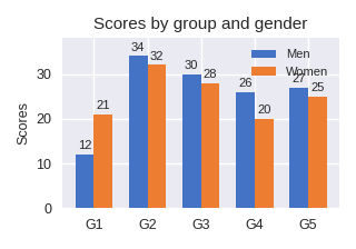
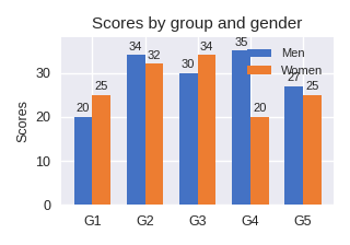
Men/G1: 12 -> 20
Women/G1: 21 -> 25
Women/G3: 28 -> 34
Men/G4: 26 -> 35
